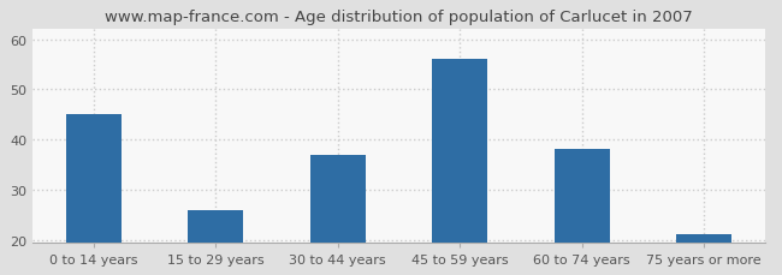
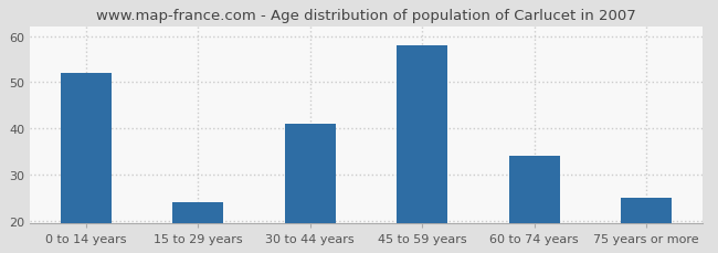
0 to 14 years: 45 -> 52
15 to 29 years: 26 -> 24
30 to 44 years: 37 -> 41
45 to 59 years: 56 -> 58
60 to 74 years: 38 -> 34
75 years or more: 21 -> 25
